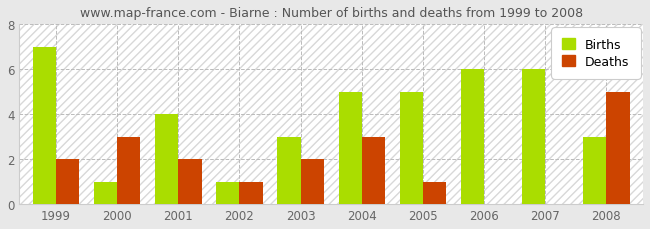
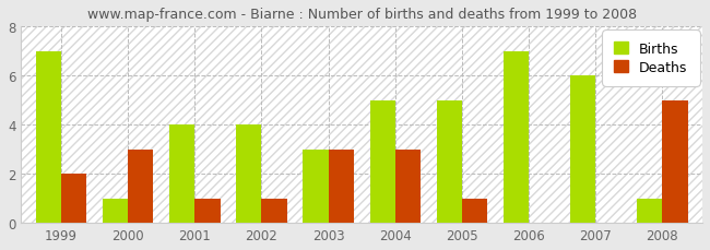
Deaths/2001: 2 -> 1
Births/2002: 1 -> 4
Deaths/2003: 2 -> 3
Births/2006: 6 -> 7
Births/2008: 3 -> 1
